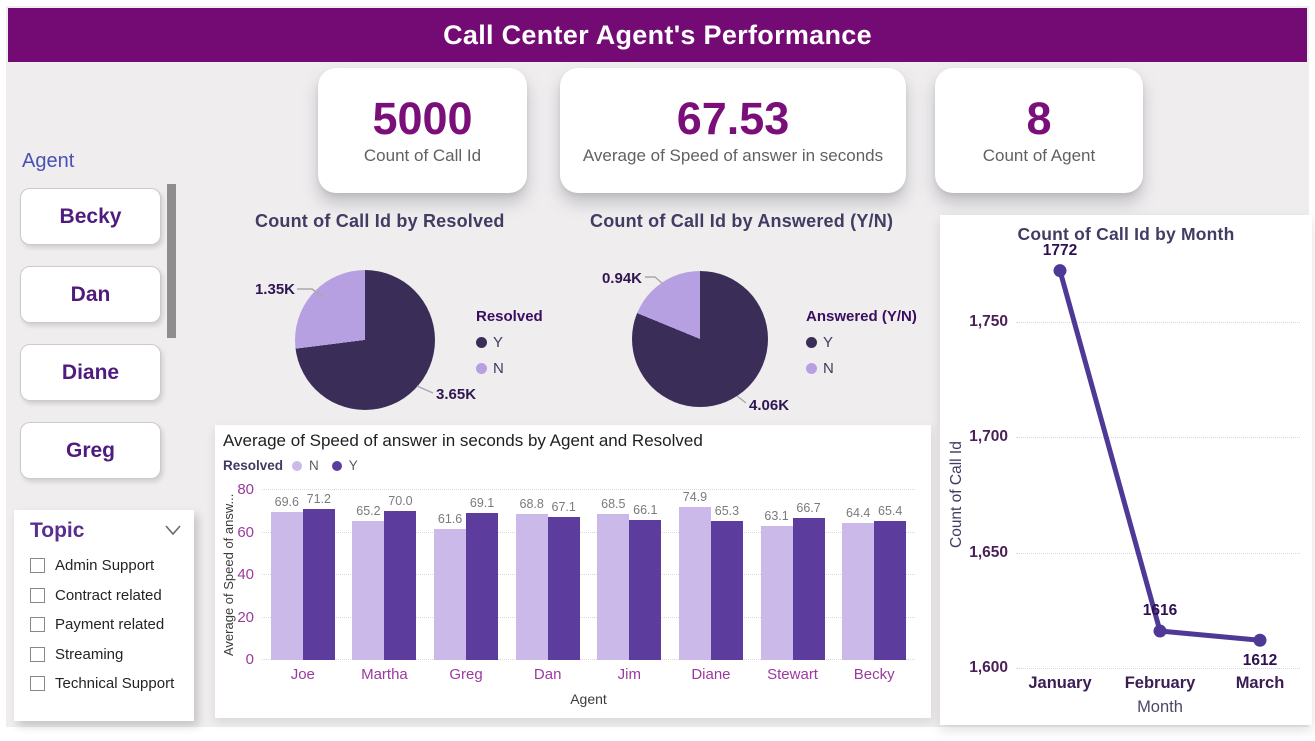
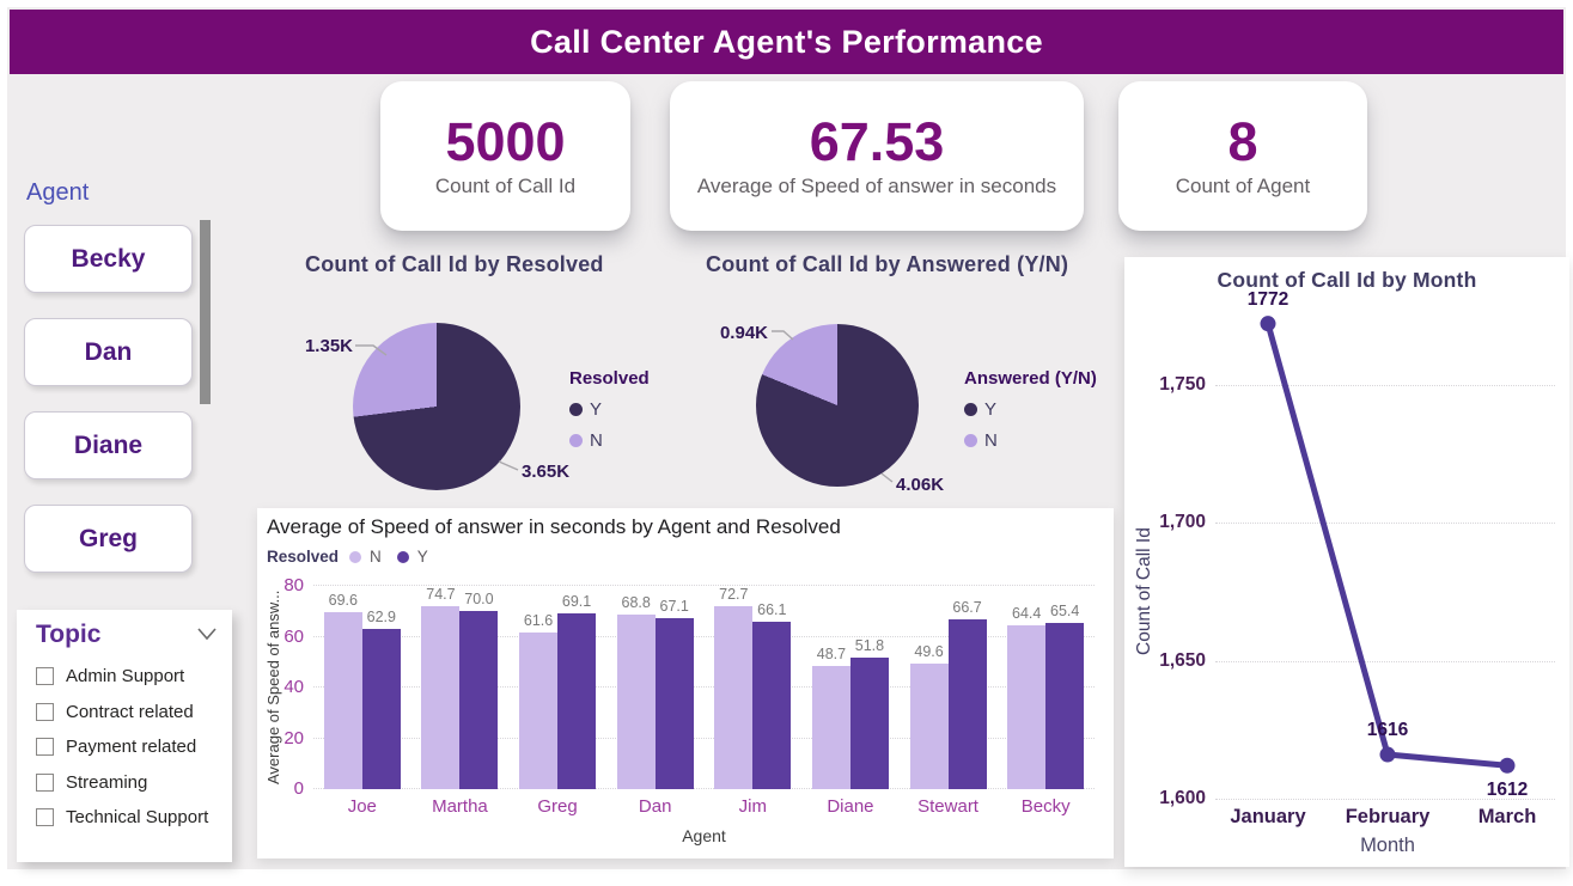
Average of Speed of answer in seconds by Agent and Resolved/Y/Joe: 71.2 -> 62.9
Average of Speed of answer in seconds by Agent and Resolved/N/Martha: 65.2 -> 74.7
Average of Speed of answer in seconds by Agent and Resolved/N/Jim: 68.5 -> 72.7
Average of Speed of answer in seconds by Agent and Resolved/N/Diane: 74.9 -> 48.7
Average of Speed of answer in seconds by Agent and Resolved/Y/Diane: 65.3 -> 51.8
Average of Speed of answer in seconds by Agent and Resolved/N/Stewart: 63.1 -> 49.6
